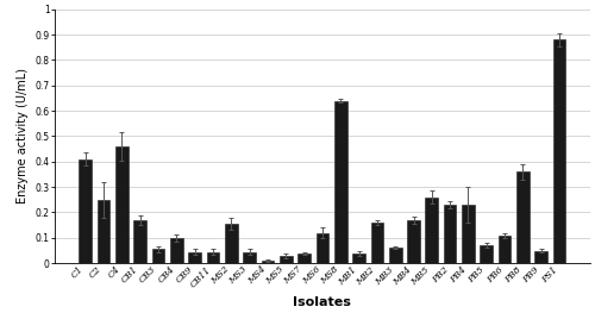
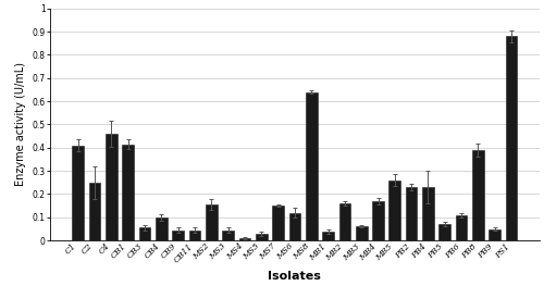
CB1: 0.170 -> 0.415
MS7: 0.040 -> 0.150
PB8: 0.360 -> 0.390
